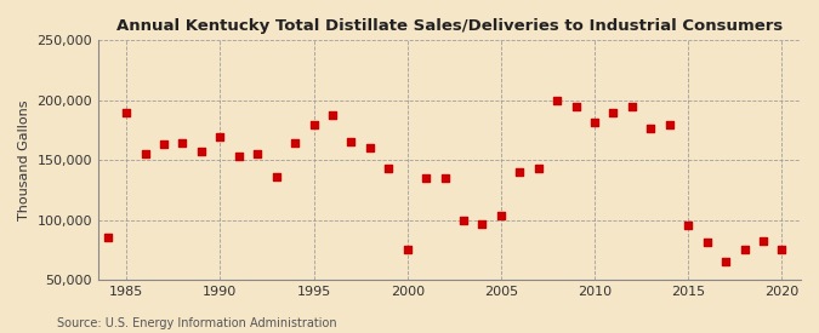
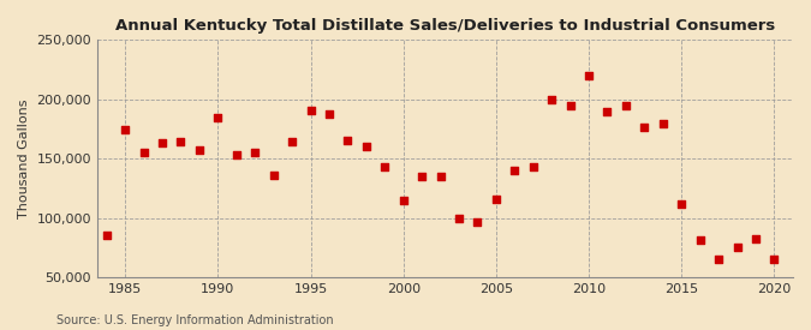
1985: 190,000 -> 175,000
1990: 170,000 -> 185,000
1995: 180,000 -> 191,000
2000: 76,000 -> 115,000
2005: 104,000 -> 116,000
2010: 182,000 -> 220,000
2015: 96,000 -> 112,000
2020: 76,000 -> 66,000
